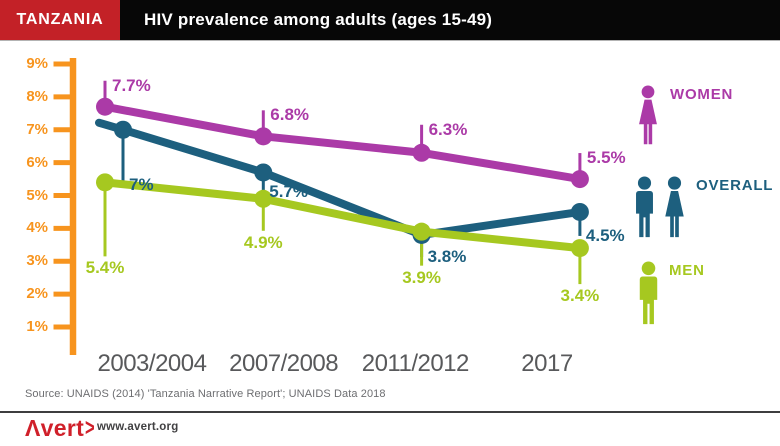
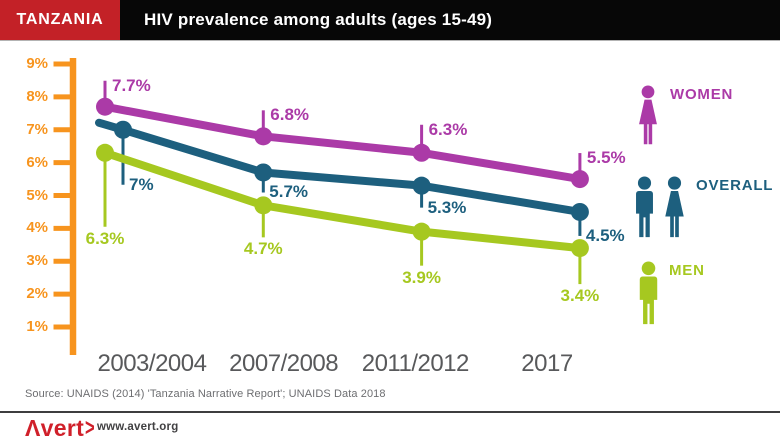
MEN/2003/2004: 5.4% -> 6.3%
MEN/2007/2008: 4.9% -> 4.7%
OVERALL/2011/2012: 3.8% -> 5.3%
